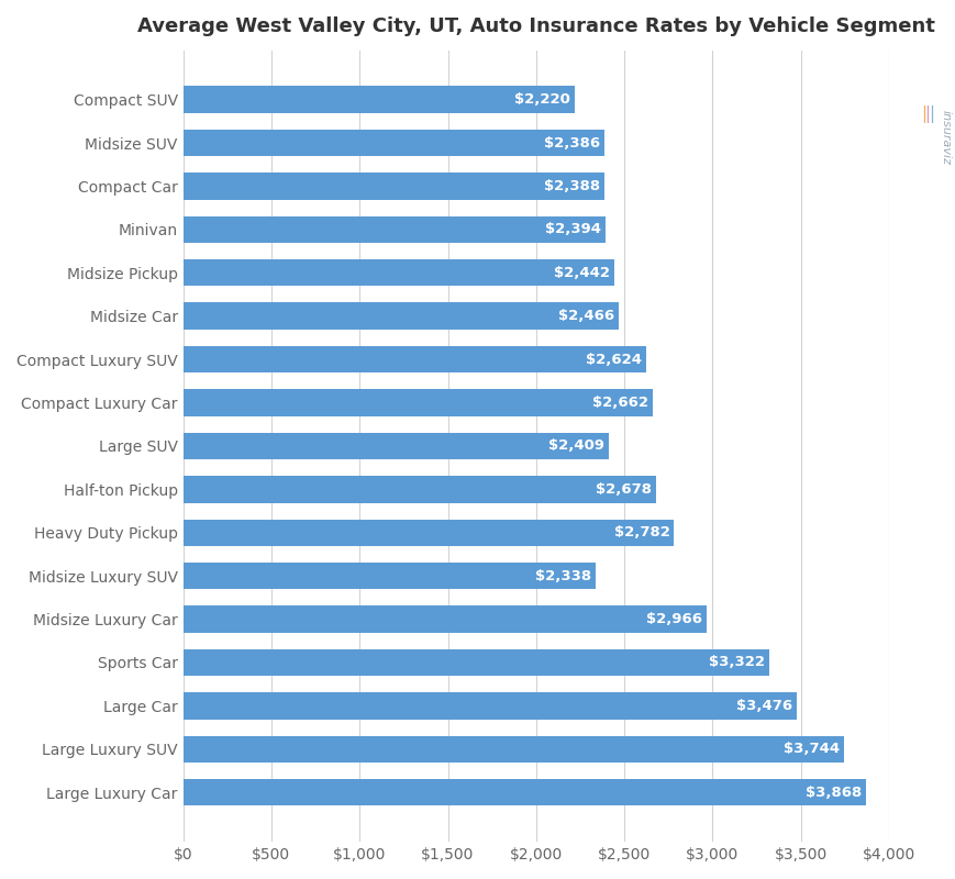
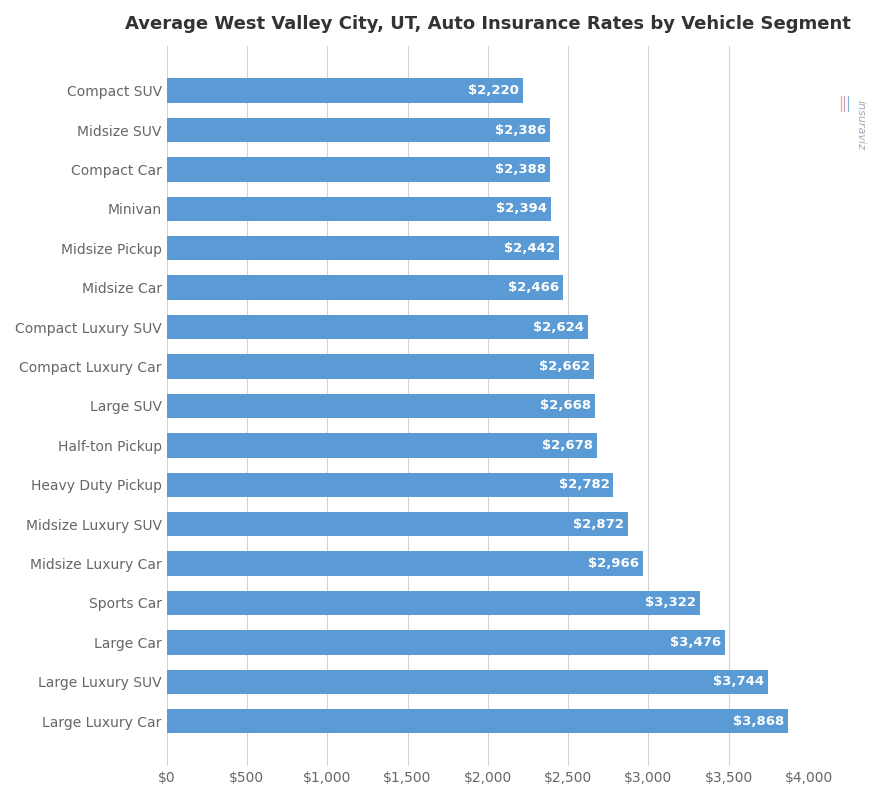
Large SUV: $2,409 -> $2,668
Midsize Luxury SUV: $2,338 -> $2,872
